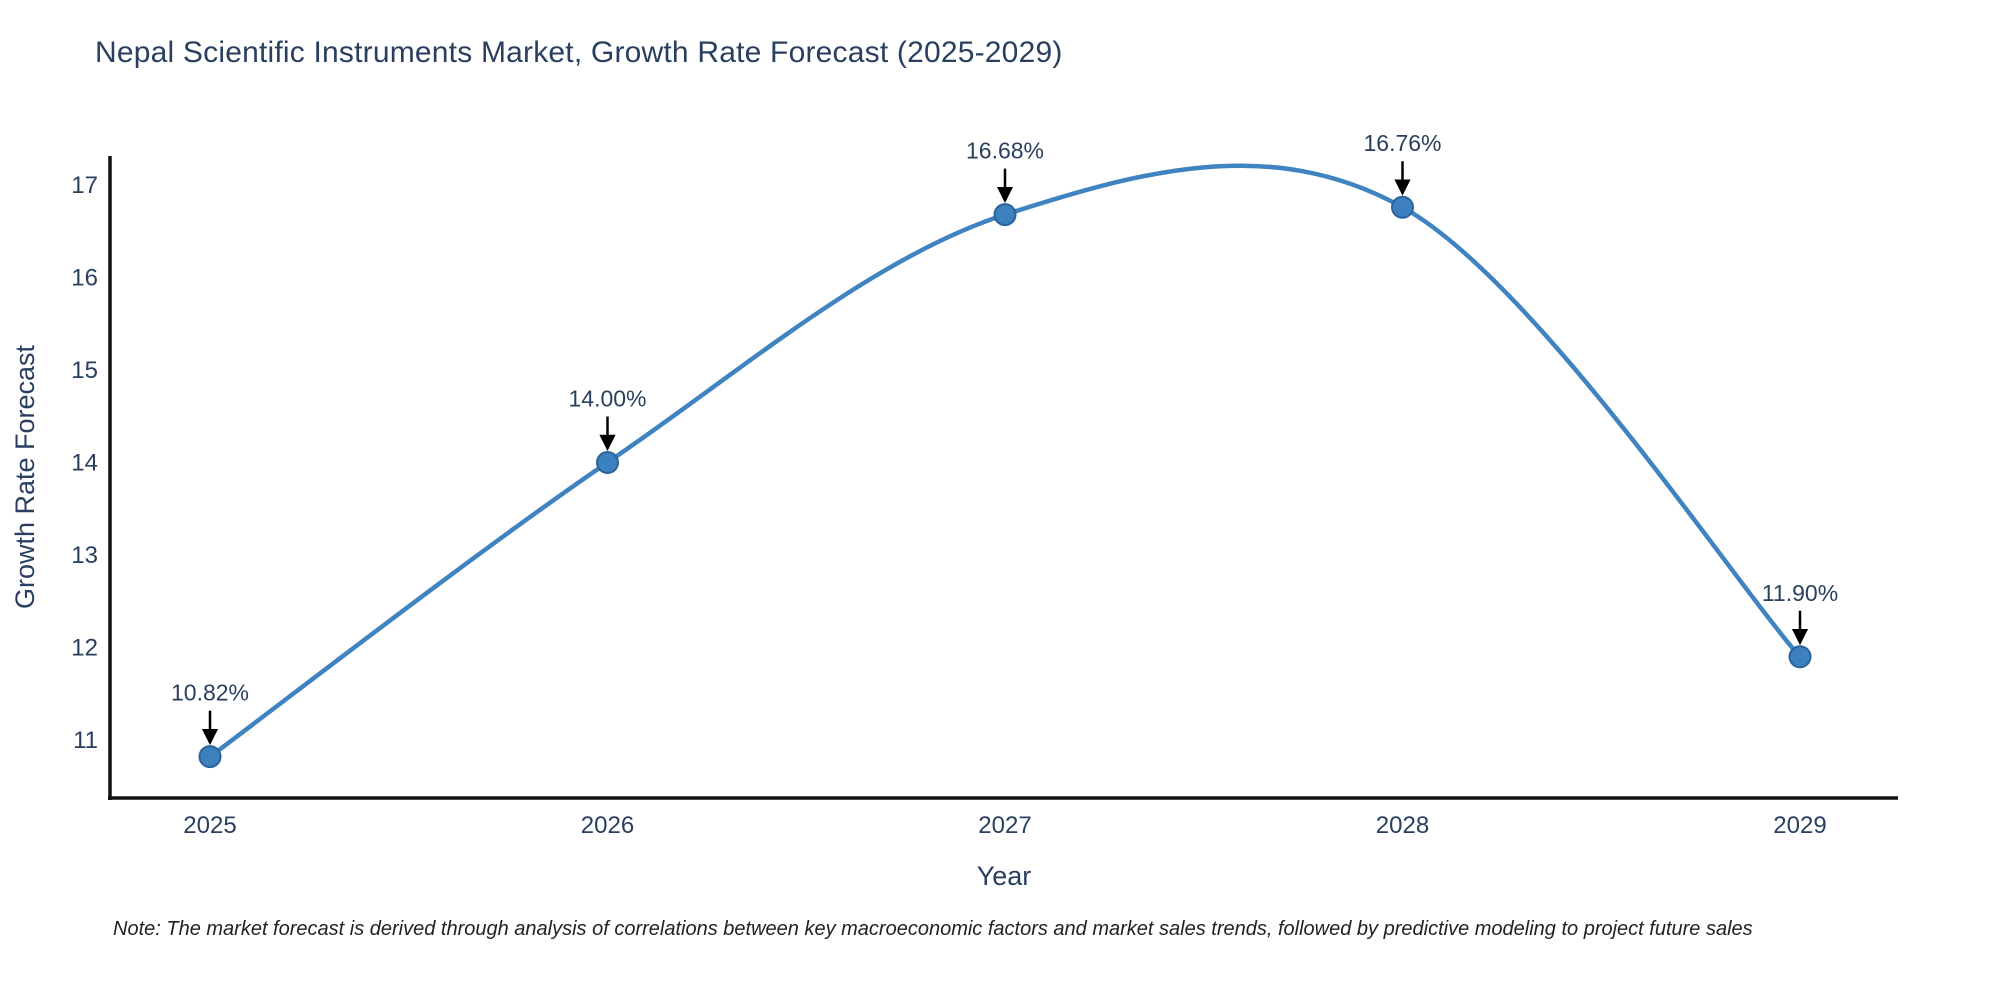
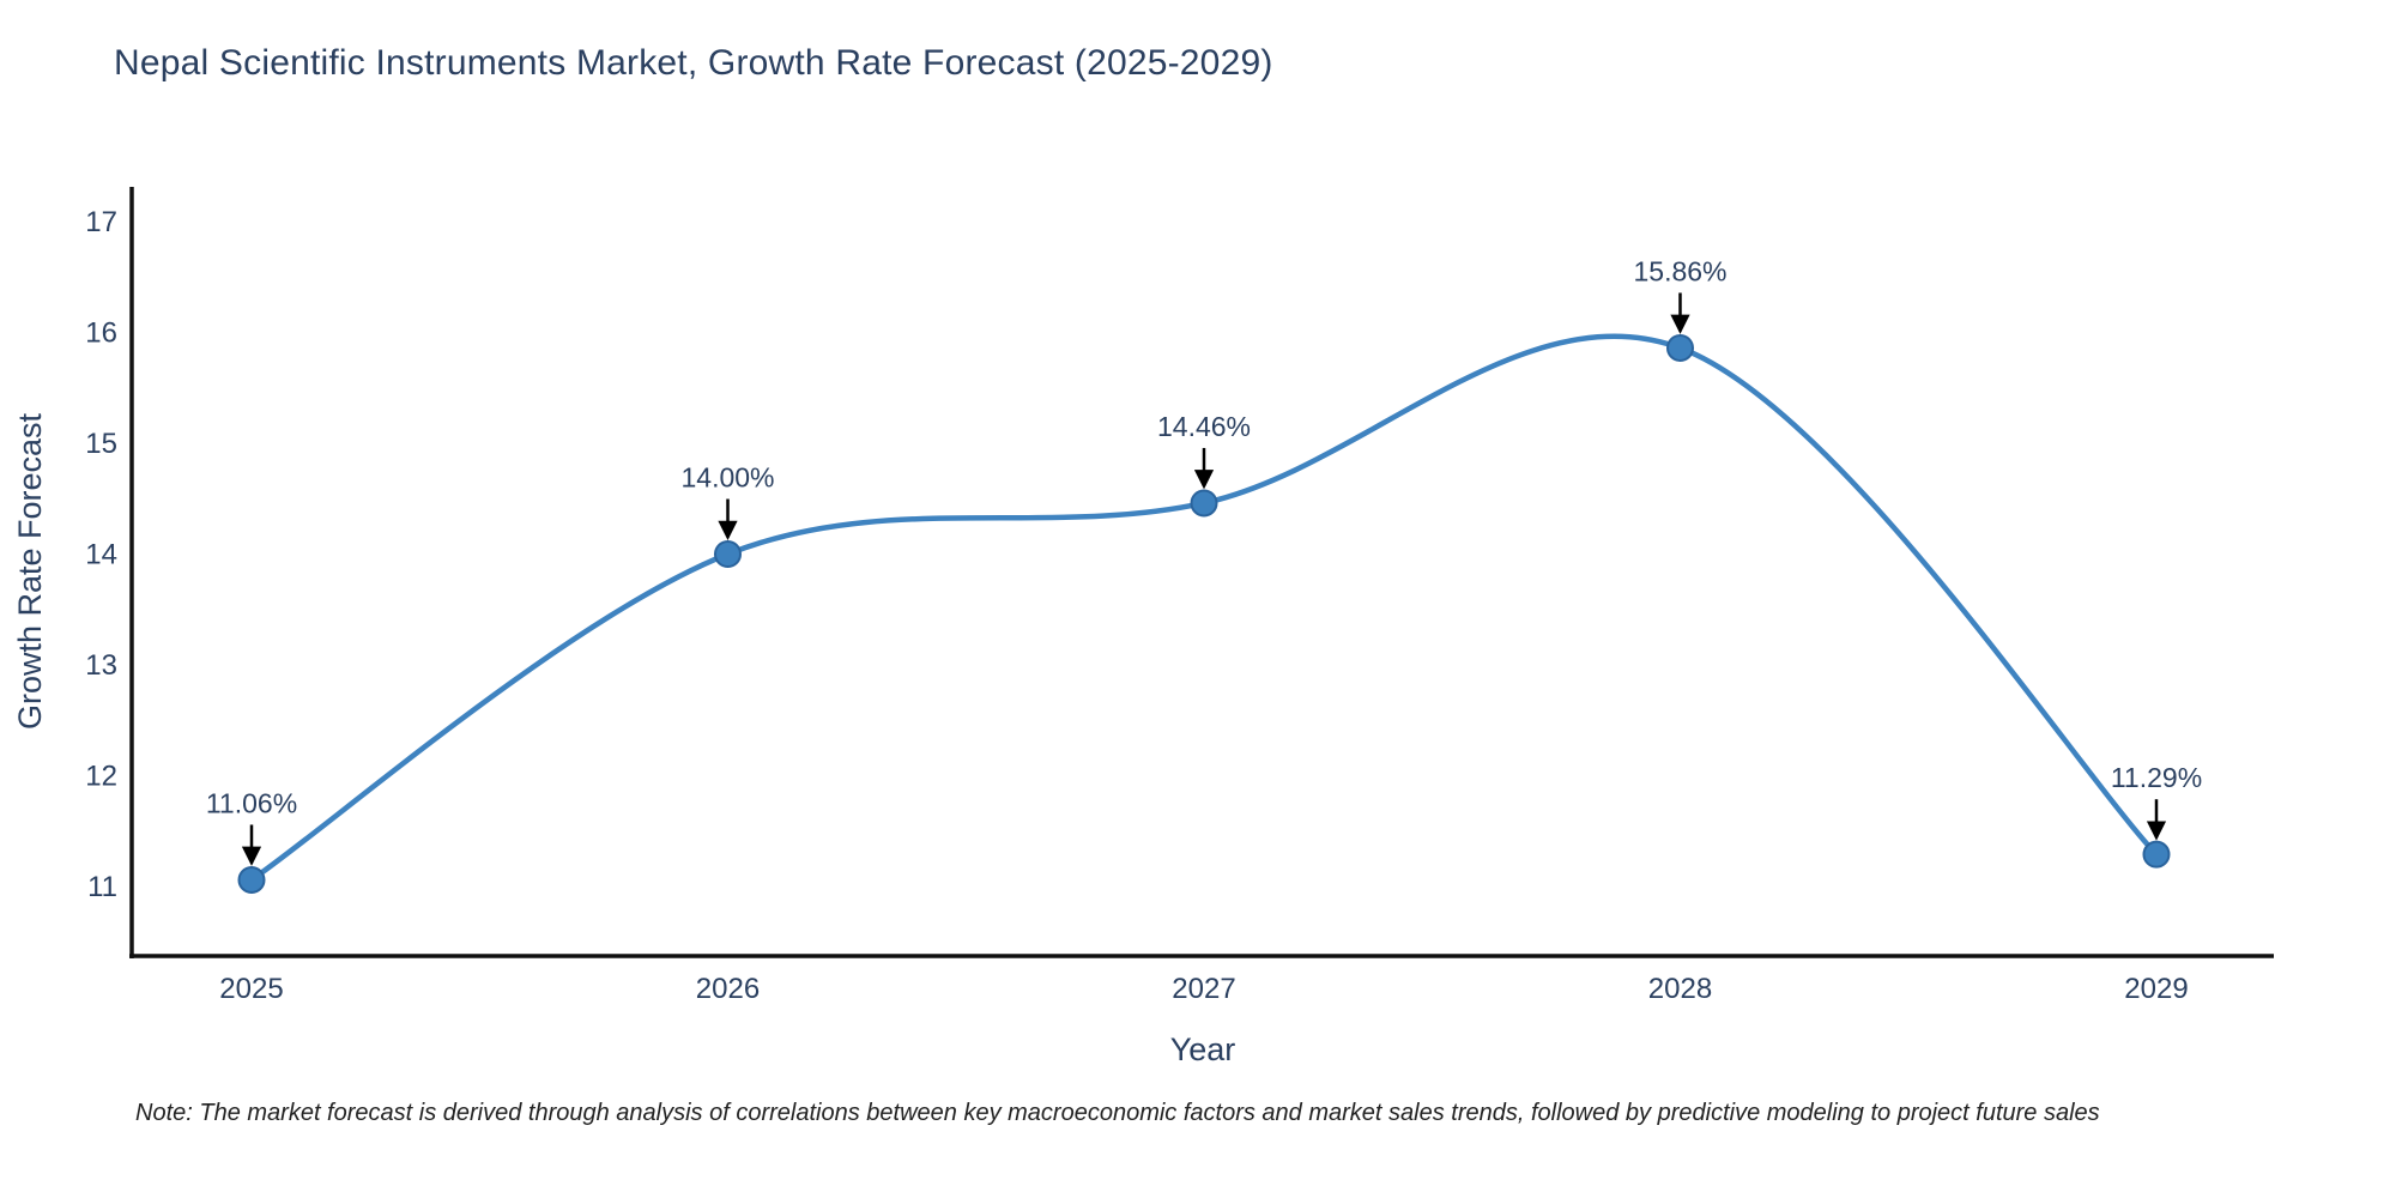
2025: 10.82% -> 11.06%
2027: 16.68% -> 14.46%
2028: 16.76% -> 15.86%
2029: 11.90% -> 11.29%
